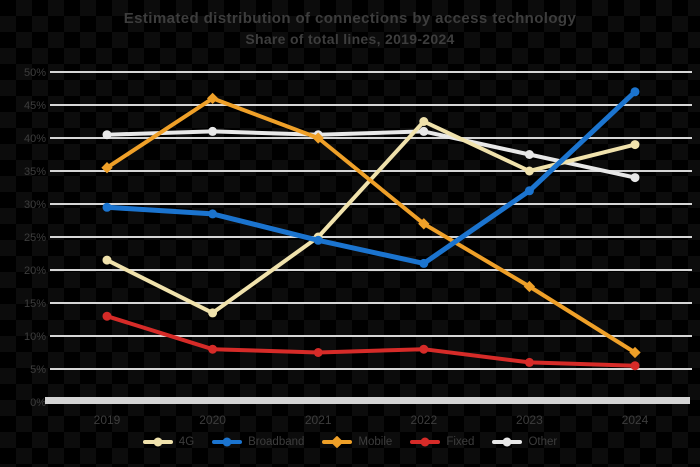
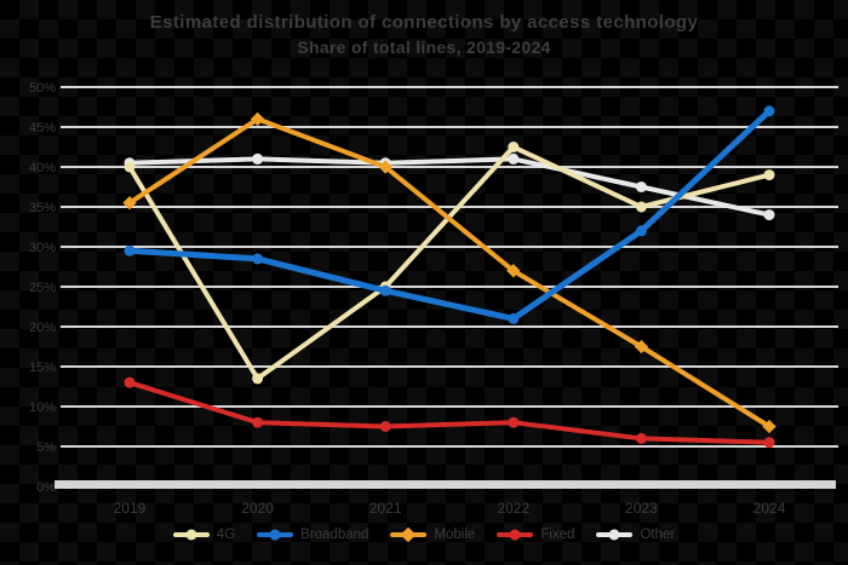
4G/2019: 22% -> 40%
